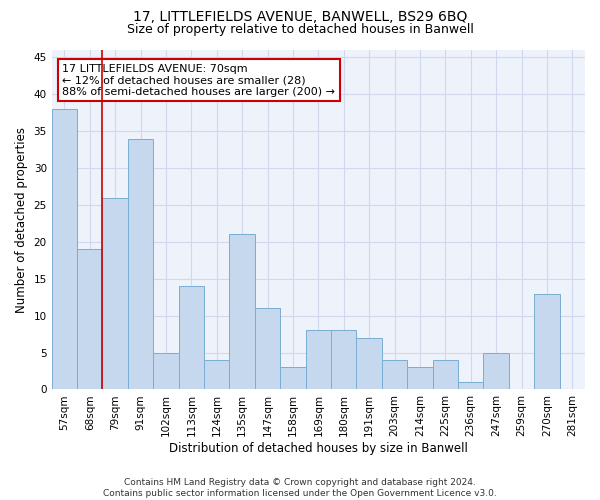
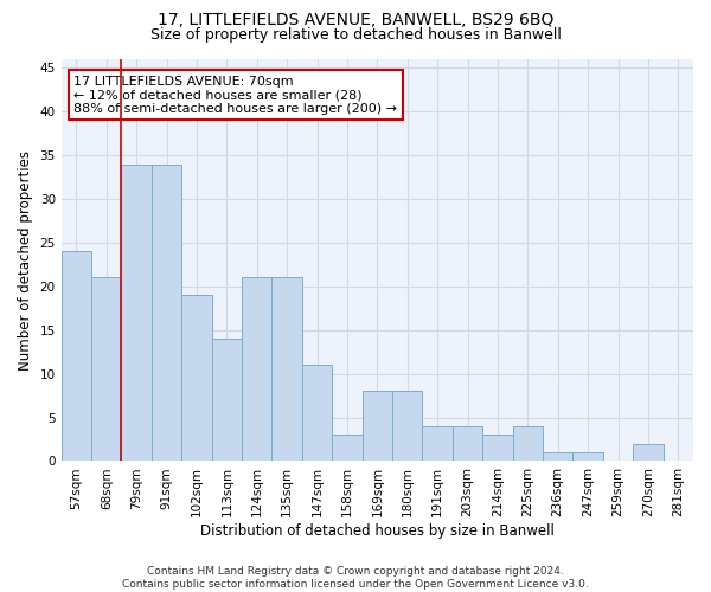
57sqm: 38 -> 24
68sqm: 19 -> 21
79sqm: 26 -> 34
102sqm: 5 -> 19
124sqm: 4 -> 21
191sqm: 7 -> 4
247sqm: 5 -> 1
270sqm: 13 -> 2
